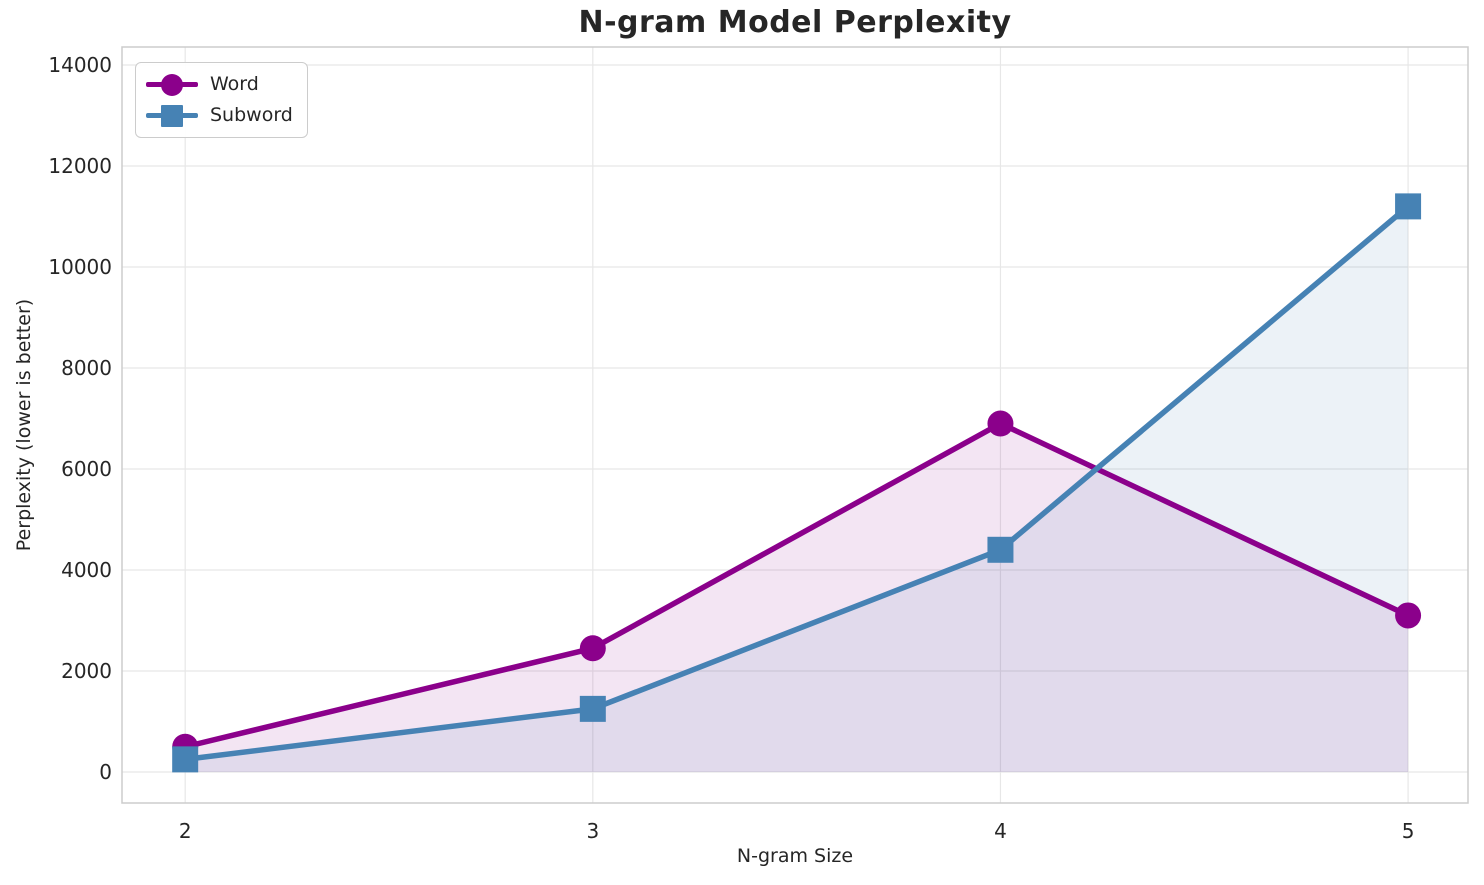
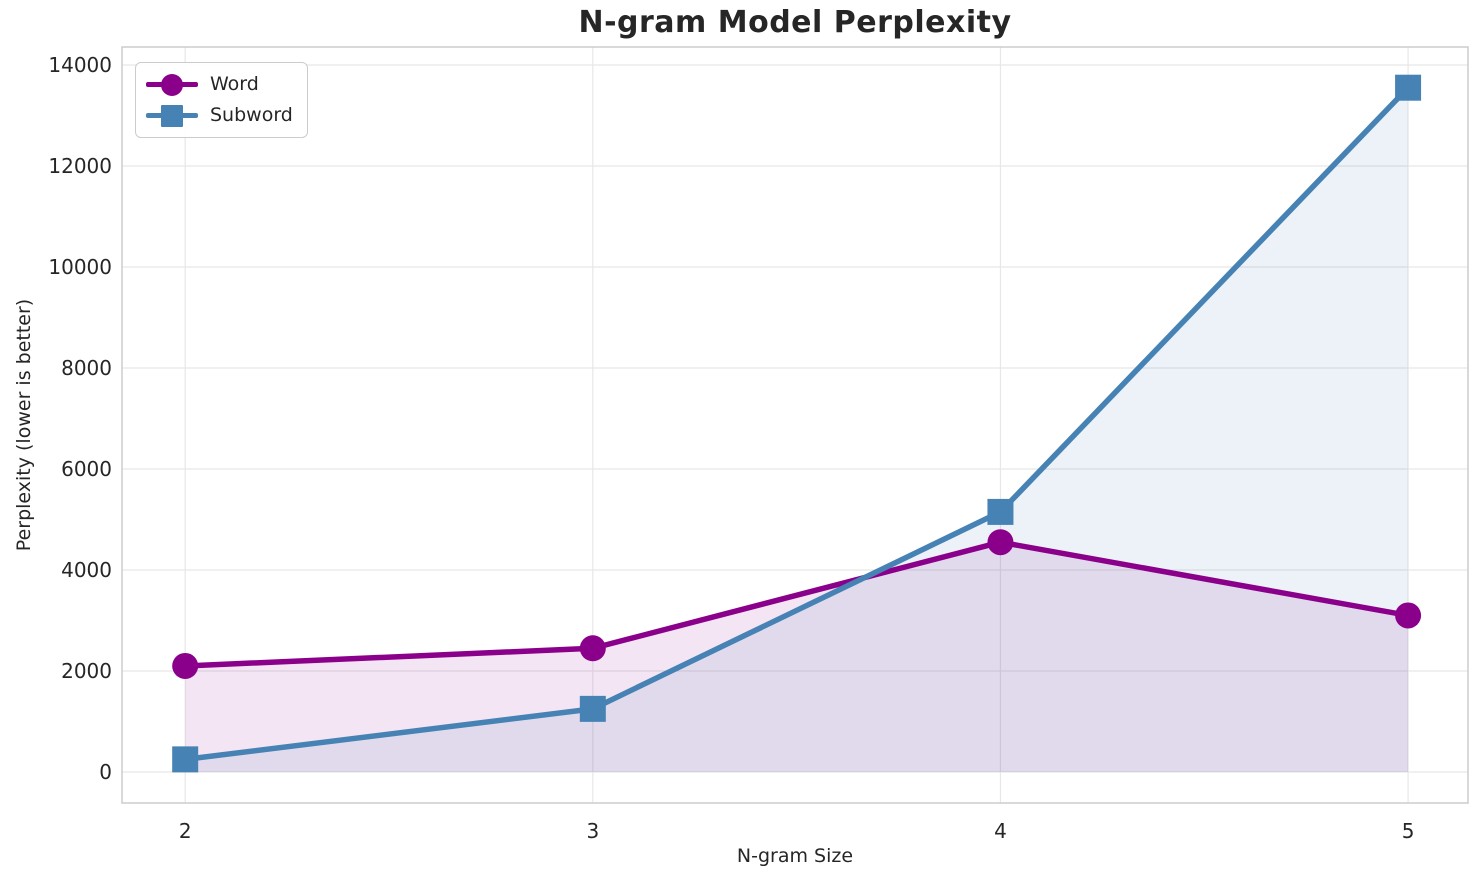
Word/2: 500 -> 2100
Word/4: 6900 -> 4600
Subword/4: 4400 -> 5200
Subword/5: 11200 -> 13600
